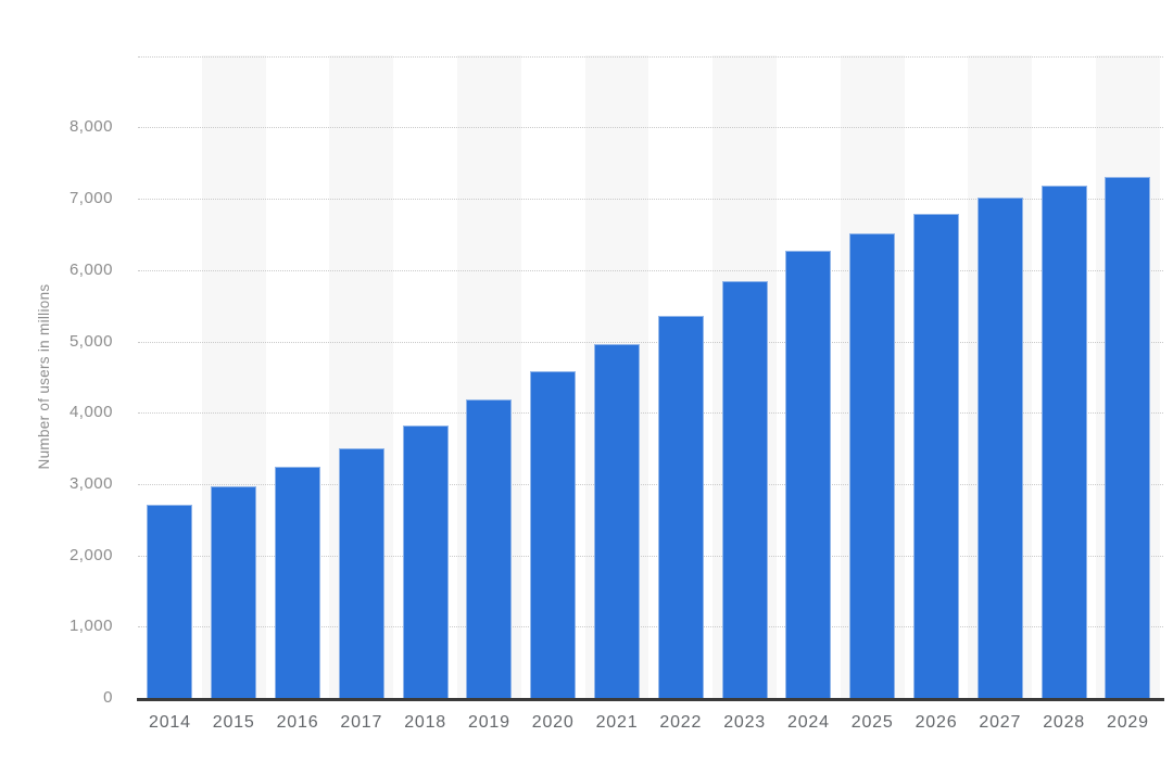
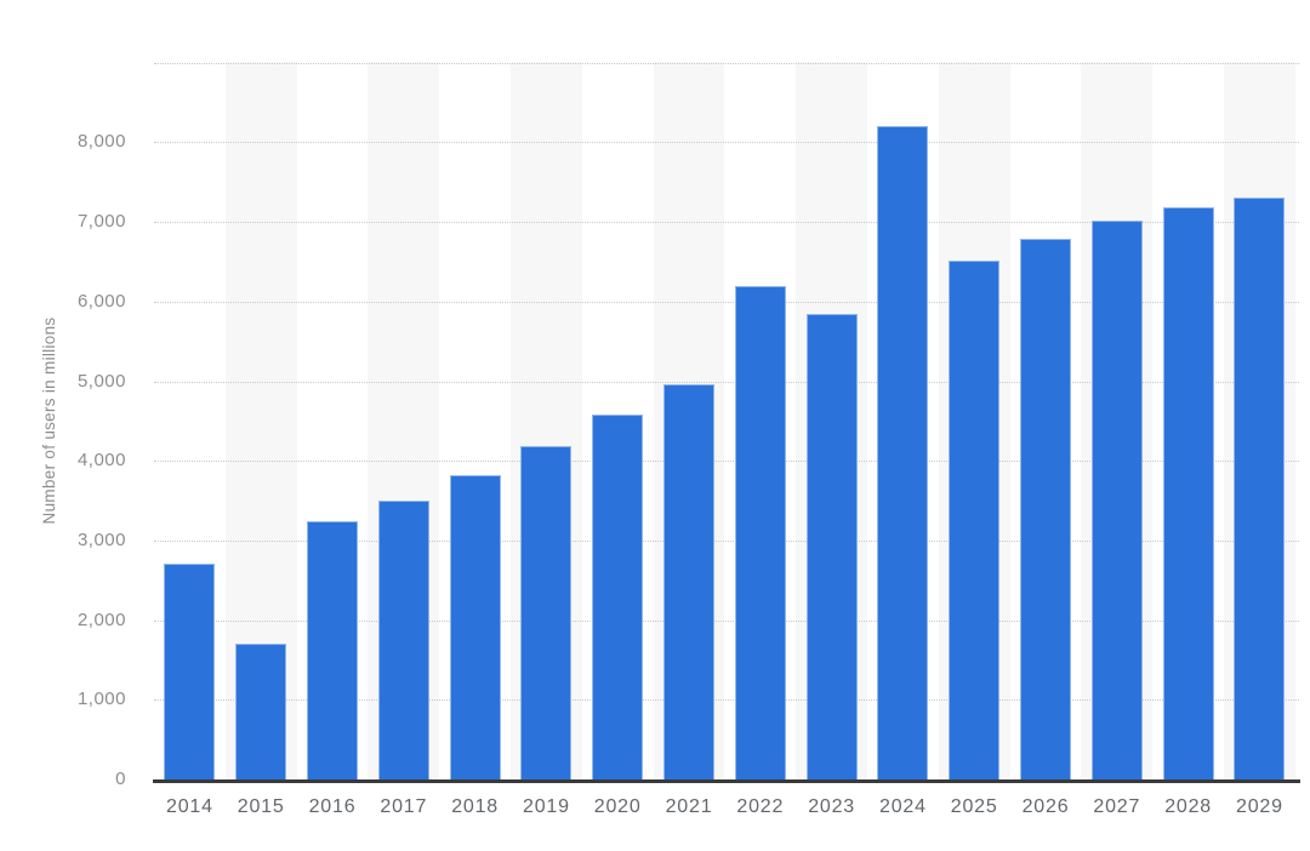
2015: 3000 -> 1700
2022: 5400 -> 6200
2024: 6300 -> 8200
